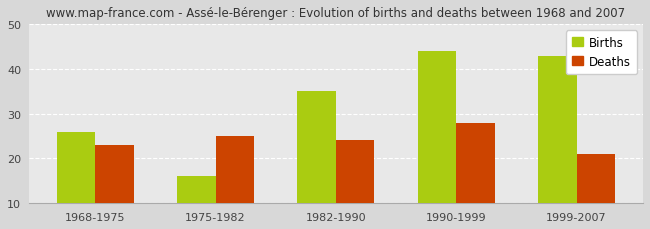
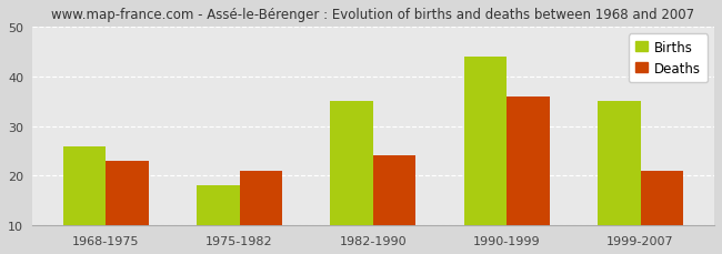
Births/1975-1982: 16 -> 18
Deaths/1975-1982: 25 -> 21
Deaths/1990-1999: 28 -> 36
Births/1999-2007: 43 -> 35
